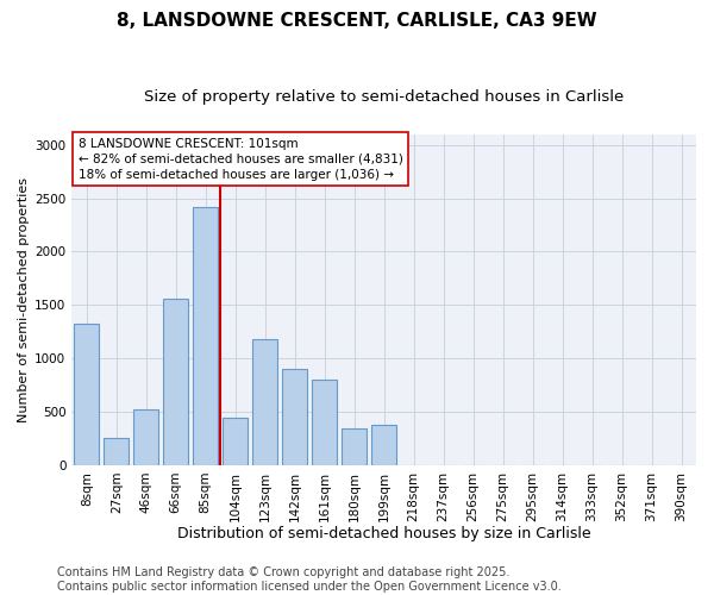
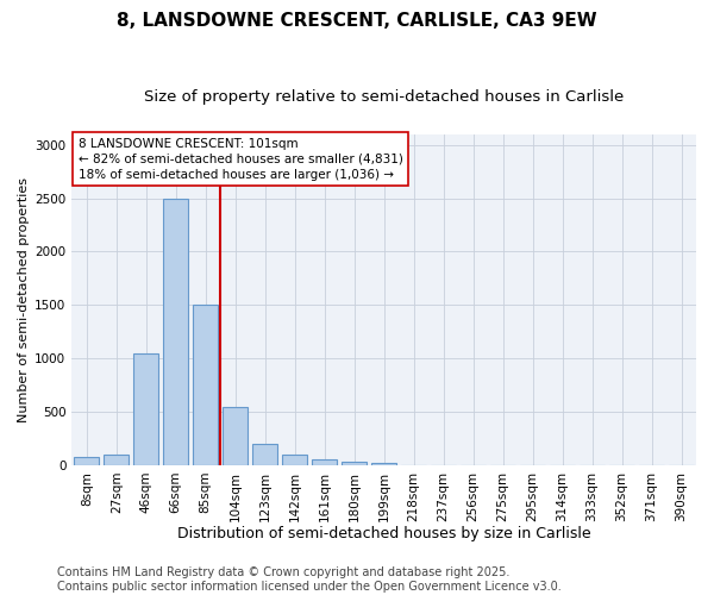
8sqm: 1320 -> 80
27sqm: 260 -> 100
46sqm: 520 -> 1050
66sqm: 1560 -> 2500
85sqm: 2420 -> 1500
104sqm: 440 -> 550
123sqm: 1180 -> 200
142sqm: 900 -> 100
161sqm: 800 -> 60
180sqm: 340 -> 40
199sqm: 380 -> 20
